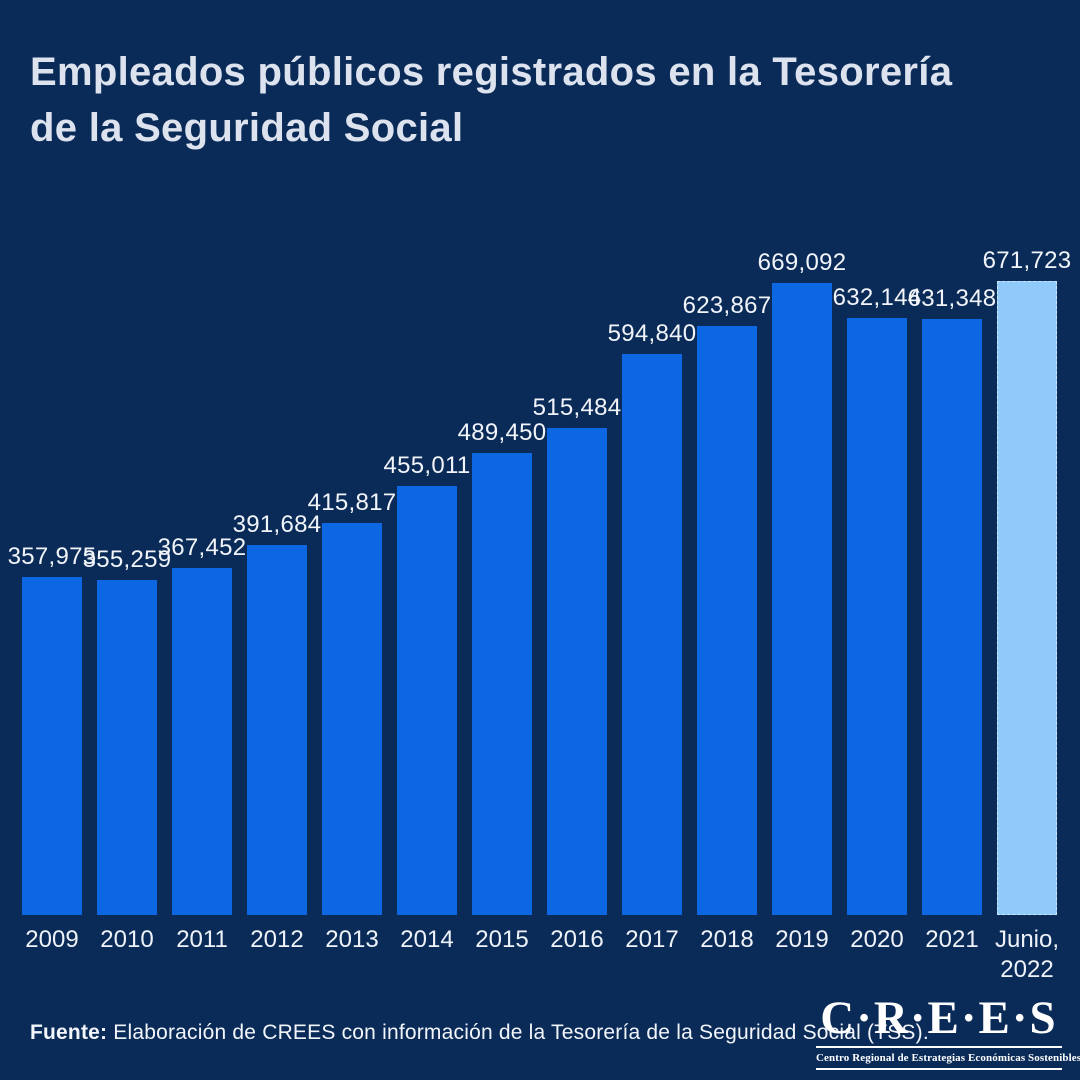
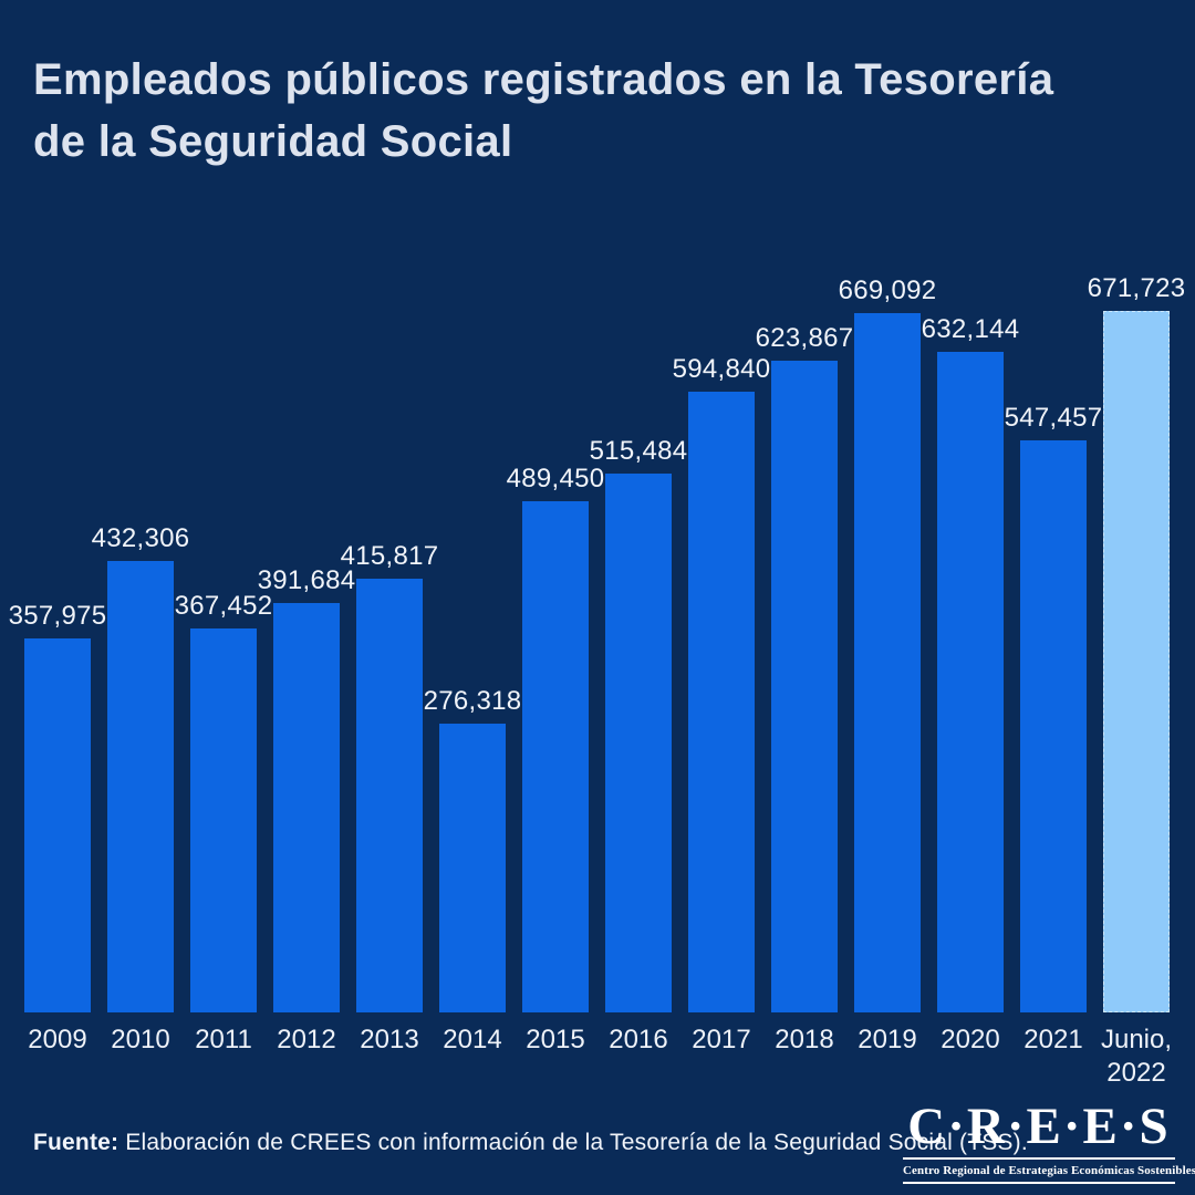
2010: 355,259 -> 432,306
2014: 455,011 -> 276,318
2021: 631,348 -> 547,457
